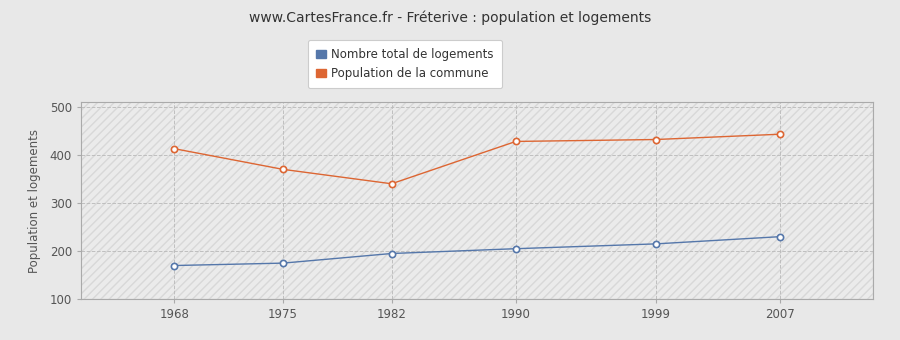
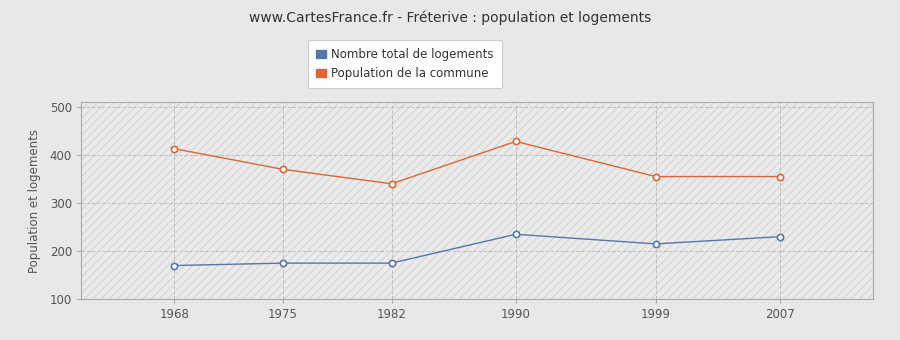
Nombre total de logements/1982: 195 -> 175
Nombre total de logements/1990: 205 -> 235
Population de la commune/1999: 432 -> 355
Population de la commune/2007: 443 -> 355
